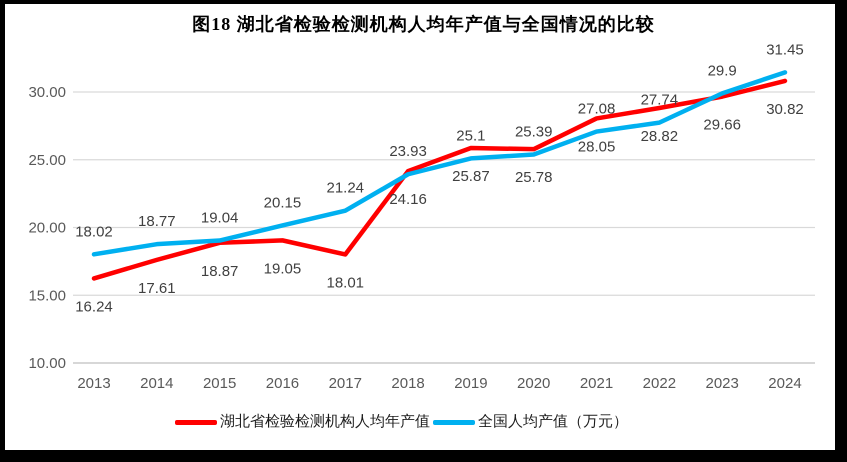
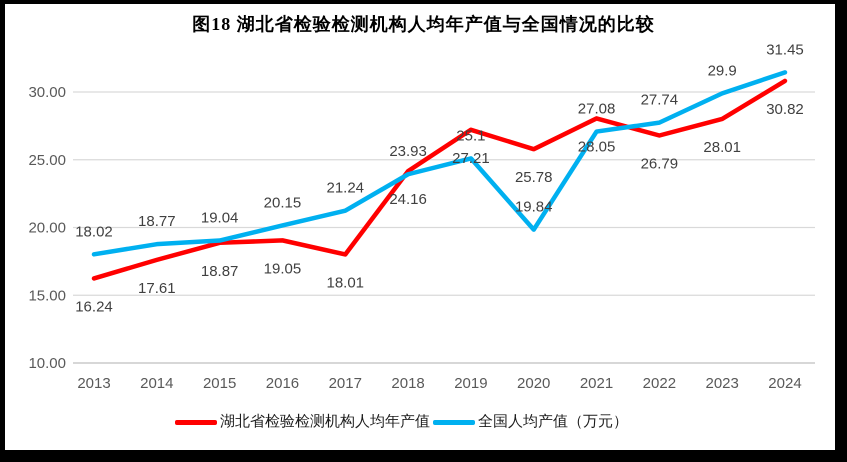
湖北省检验检测机构人均年产值/2019: 25.87 -> 27.21
全国人均产值（万元）/2020: 25.39 -> 19.84
湖北省检验检测机构人均年产值/2022: 28.82 -> 26.79
湖北省检验检测机构人均年产值/2023: 29.66 -> 28.01
